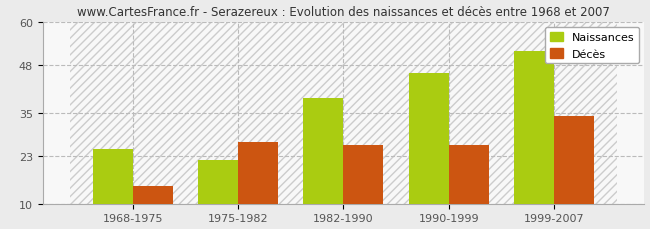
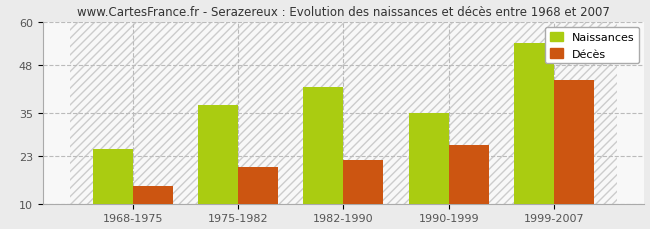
Naissances/1975-1982: 22 -> 37
Décès/1975-1982: 27 -> 20
Naissances/1982-1990: 39 -> 42
Décès/1982-1990: 26 -> 22
Naissances/1990-1999: 46 -> 35
Naissances/1999-2007: 52 -> 54
Décès/1999-2007: 34 -> 44
